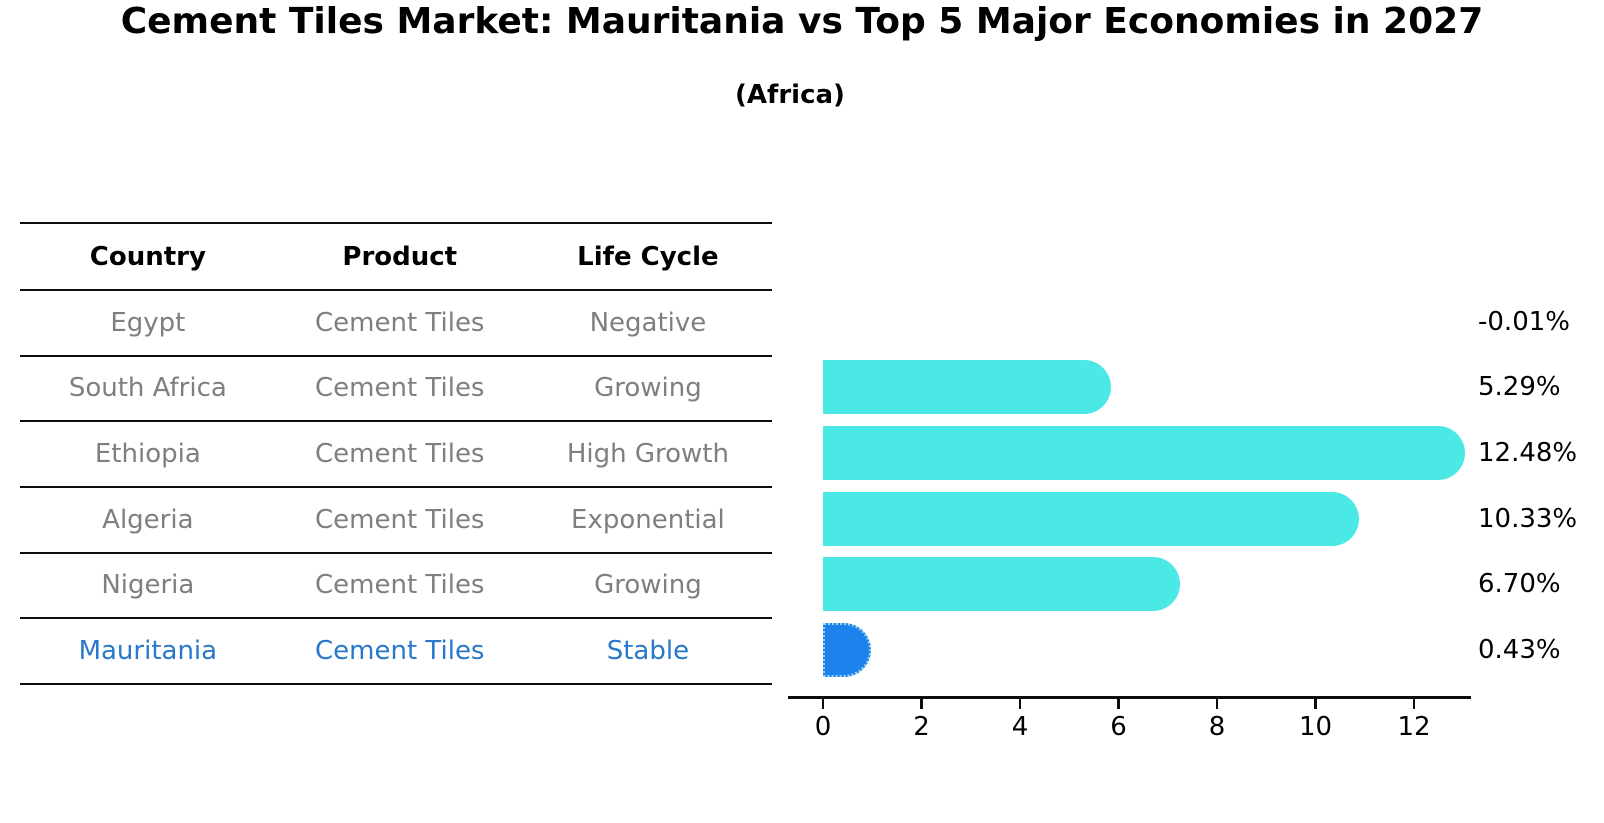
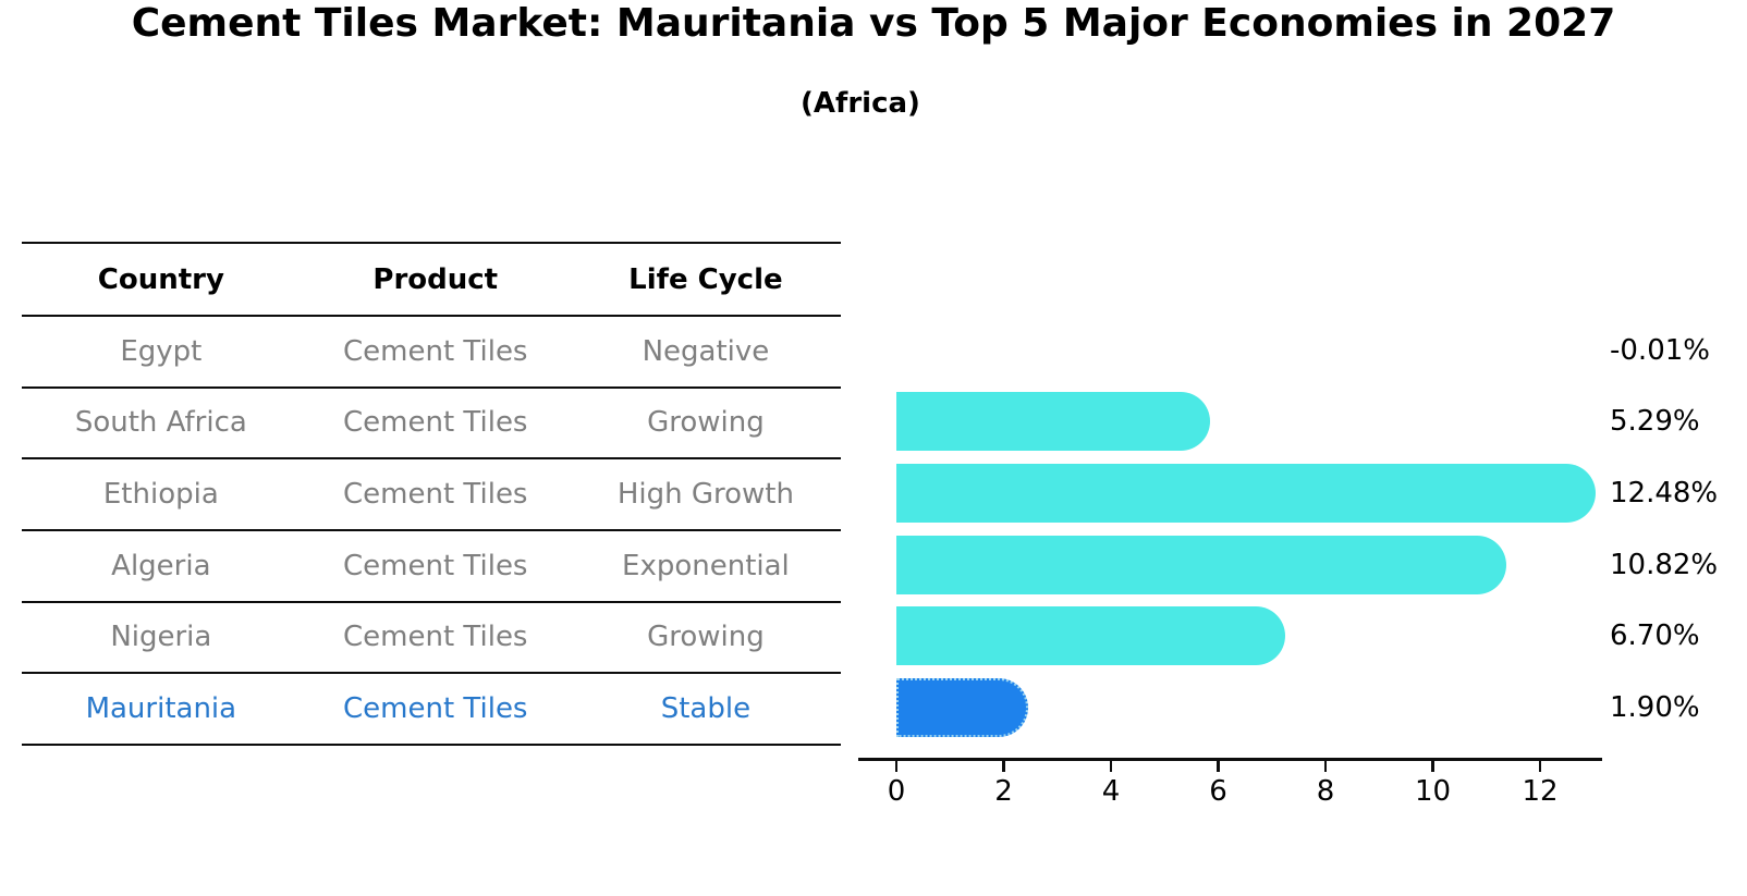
Algeria: 10.33% -> 10.82%
Mauritania: 0.43% -> 1.90%
